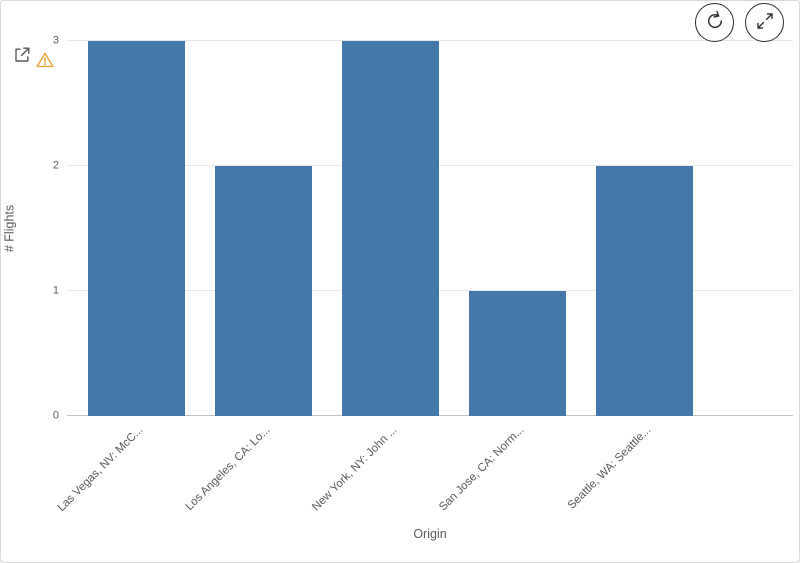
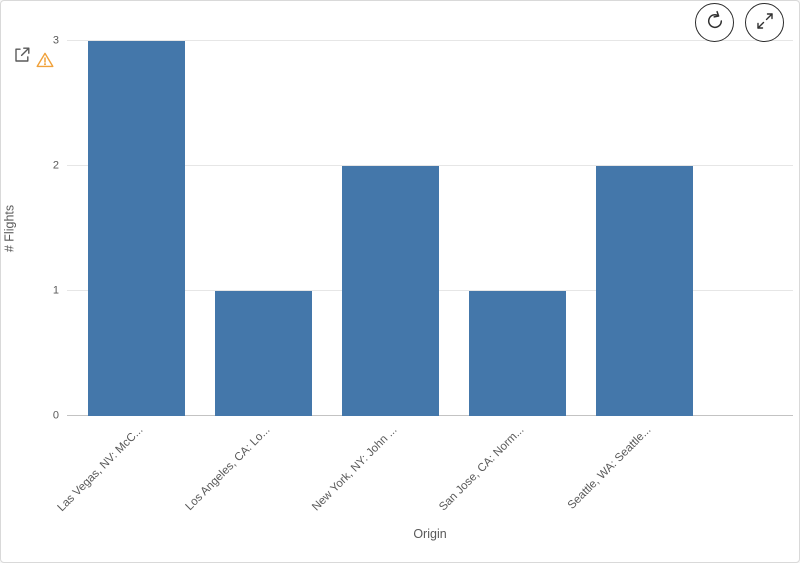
Los Angeles, CA: Lo...: 2 -> 1
New York, NY: John ...: 3 -> 2
